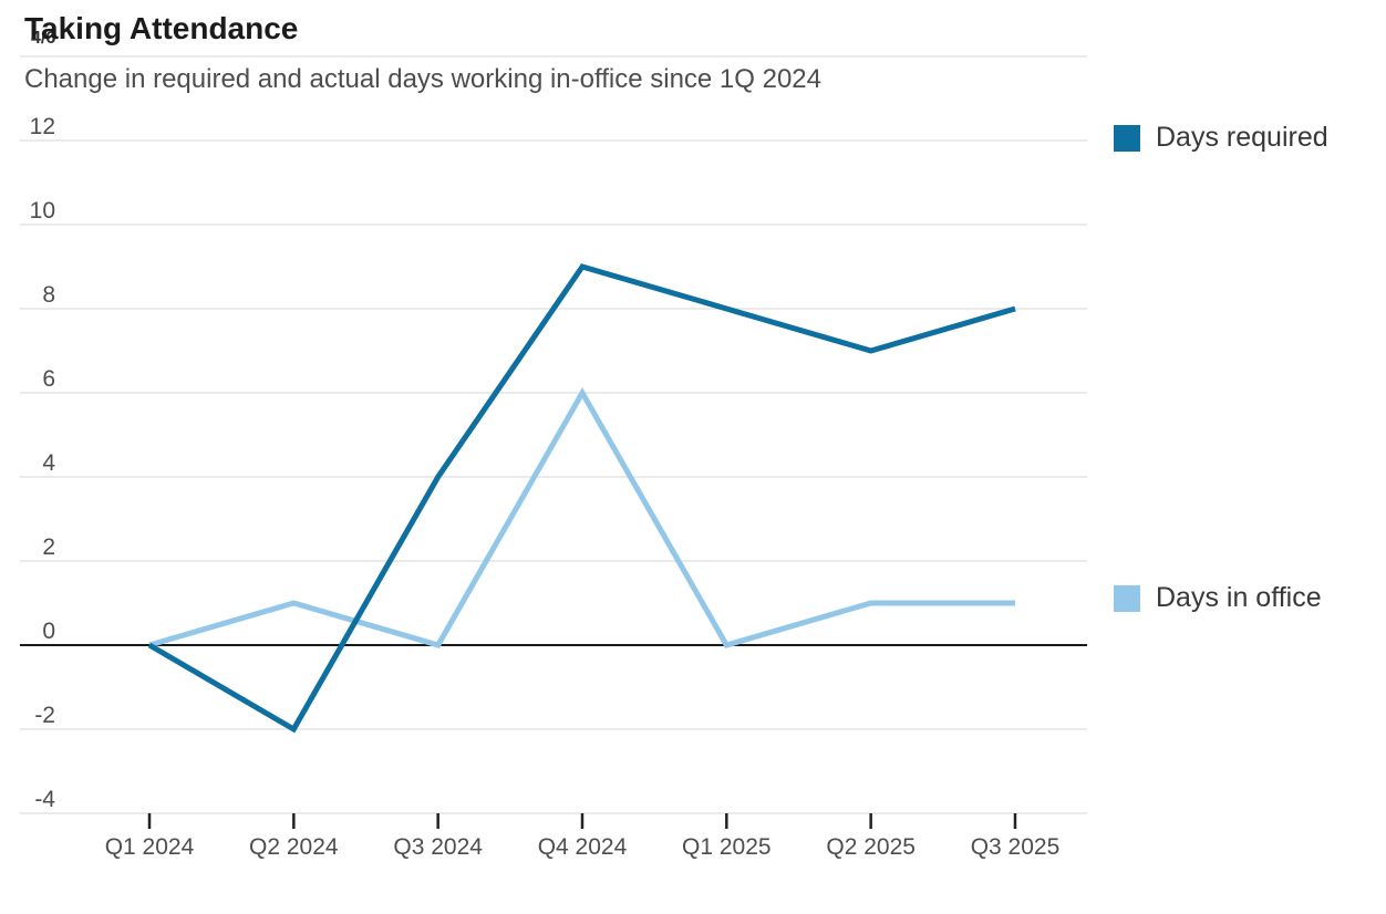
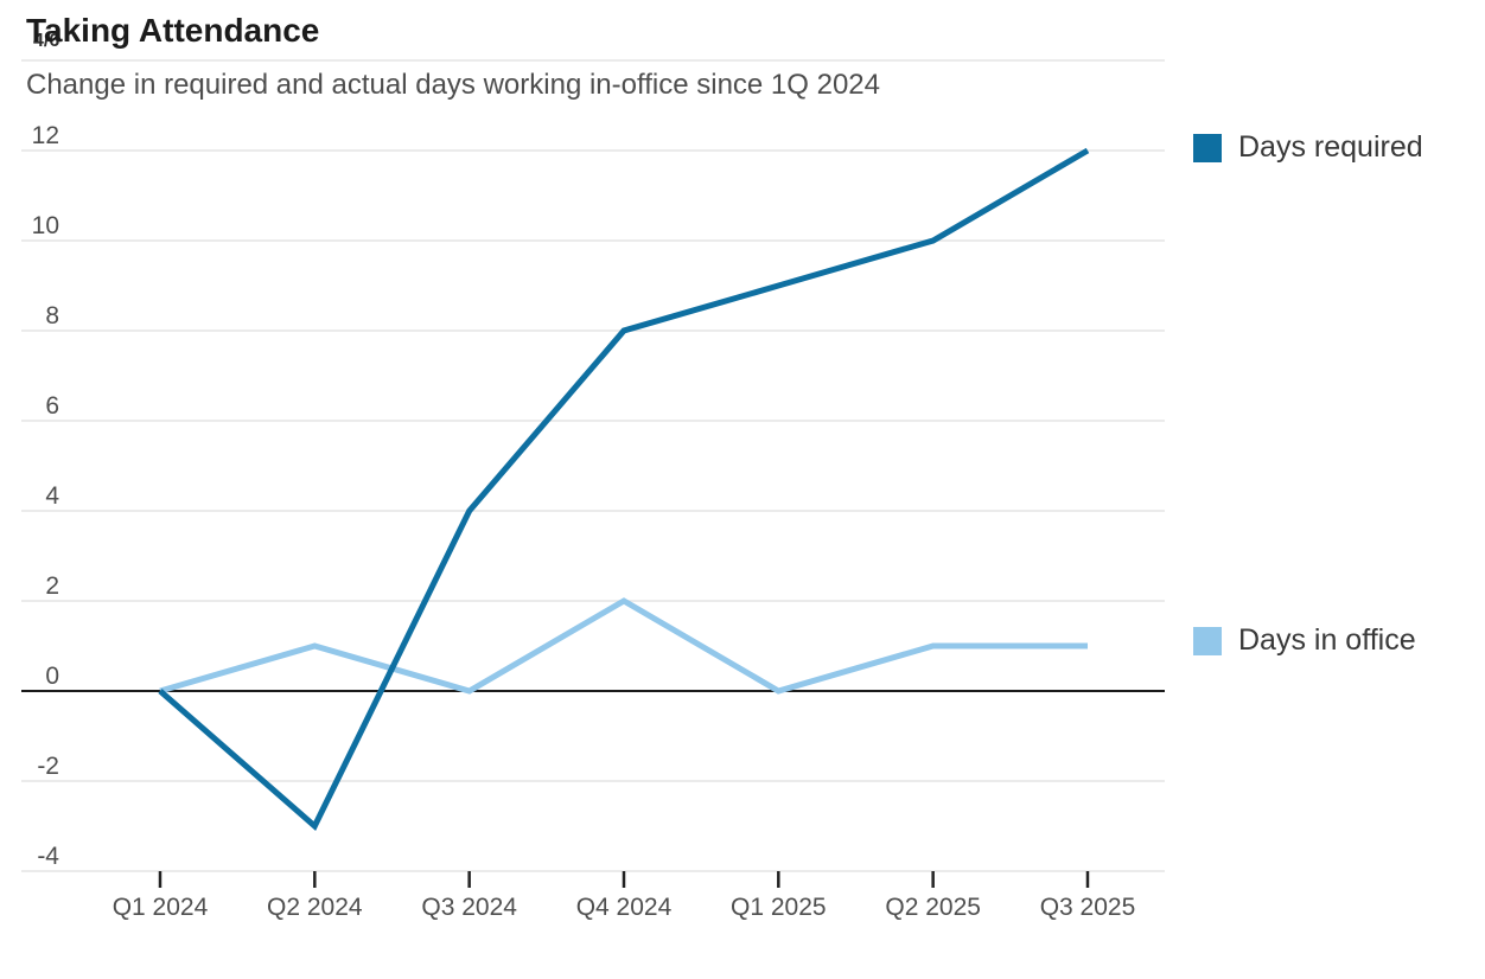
Days required/Q2 2024: -2 -> -3
Days required/Q4 2024: 9 -> 8
Days in office/Q4 2024: 6 -> 2
Days required/Q1 2025: 8 -> 9
Days required/Q2 2025: 7 -> 10
Days required/Q3 2025: 8 -> 12
